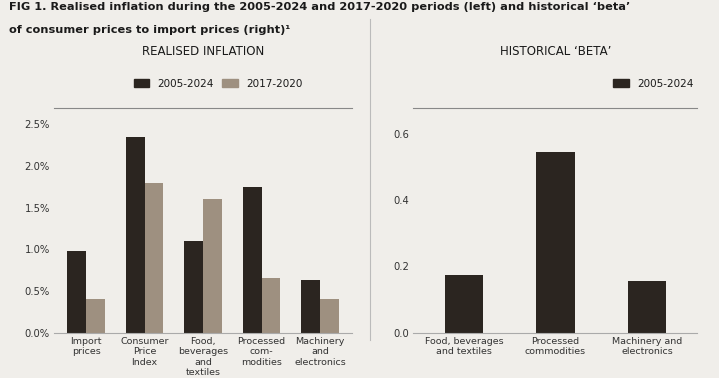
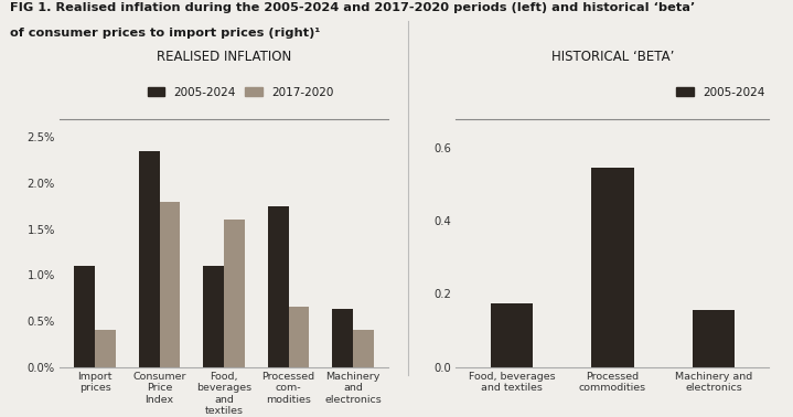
2005-2024/Import prices: 0.98% -> 1.10%
